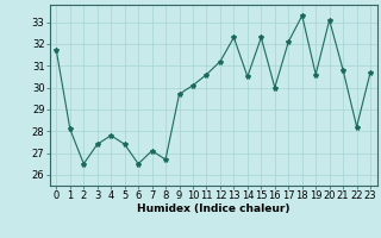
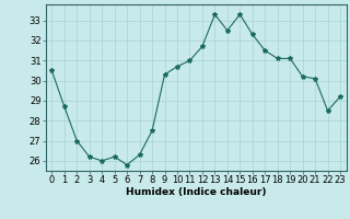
0: 31.7 -> 30.5
1: 28.1 -> 28.7
2: 26.5 -> 27.0
3: 27.4 -> 26.2
4: 27.8 -> 26.0
5: 27.4 -> 26.2
6: 26.5 -> 25.8
7: 27.1 -> 26.3
8: 26.7 -> 27.5
9: 29.7 -> 30.3
10: 30.1 -> 30.7
11: 30.6 -> 31.0
12: 31.2 -> 31.7
13: 32.3 -> 33.3
14: 30.5 -> 32.5
15: 32.3 -> 33.3
16: 30.0 -> 32.3
17: 32.1 -> 31.5
18: 33.3 -> 31.1
19: 30.6 -> 31.1
20: 33.1 -> 30.2
21: 30.8 -> 30.1
22: 28.2 -> 28.5
23: 30.7 -> 29.2
